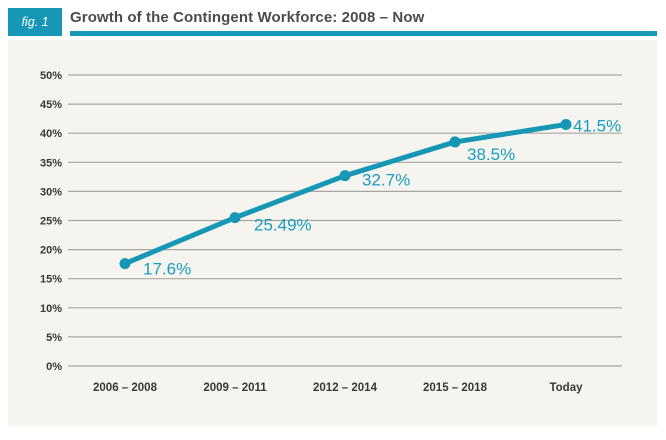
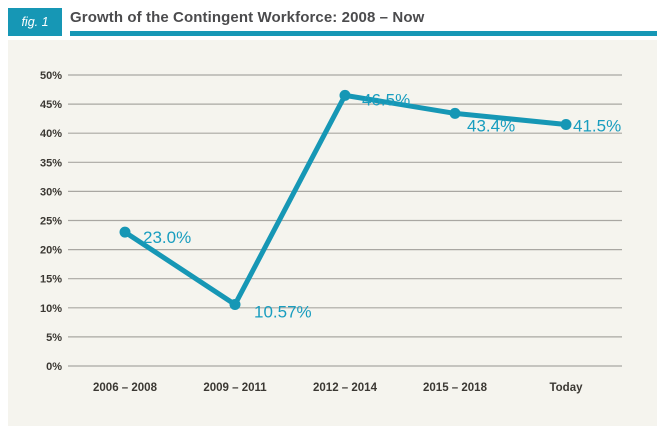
2006 – 2008: 17.6% -> 23.0%
2009 – 2011: 25.49% -> 10.57%
2012 – 2014: 32.7% -> 46.5%
2015 – 2018: 38.5% -> 43.4%
